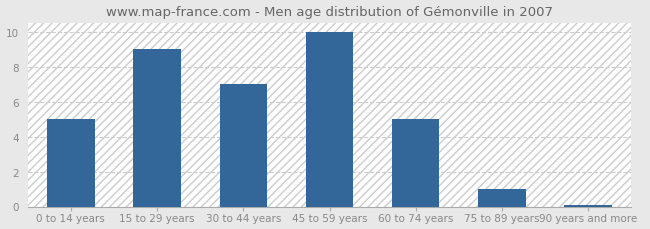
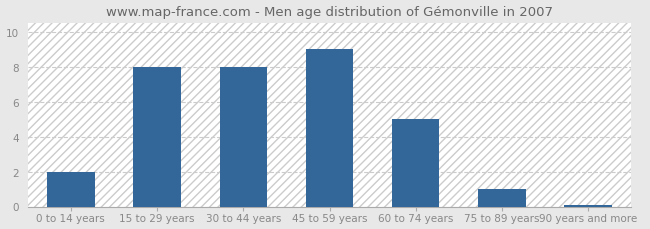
0 to 14 years: 5.0 -> 2.0
15 to 29 years: 9.0 -> 8.0
30 to 44 years: 7.0 -> 8.0
45 to 59 years: 10.0 -> 9.0
